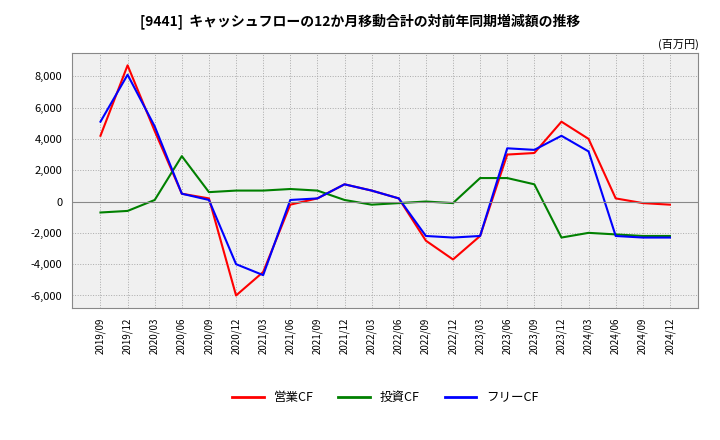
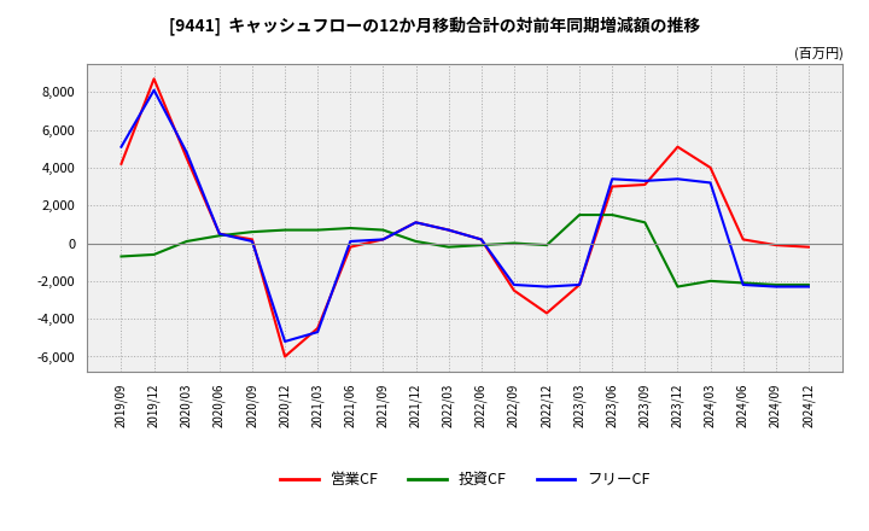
投資CF/2020/06: 2,900 -> 400
フリーCF/2020/12: -4,000 -> -5,200
フリーCF/2023/12: 4,200 -> 3,400
